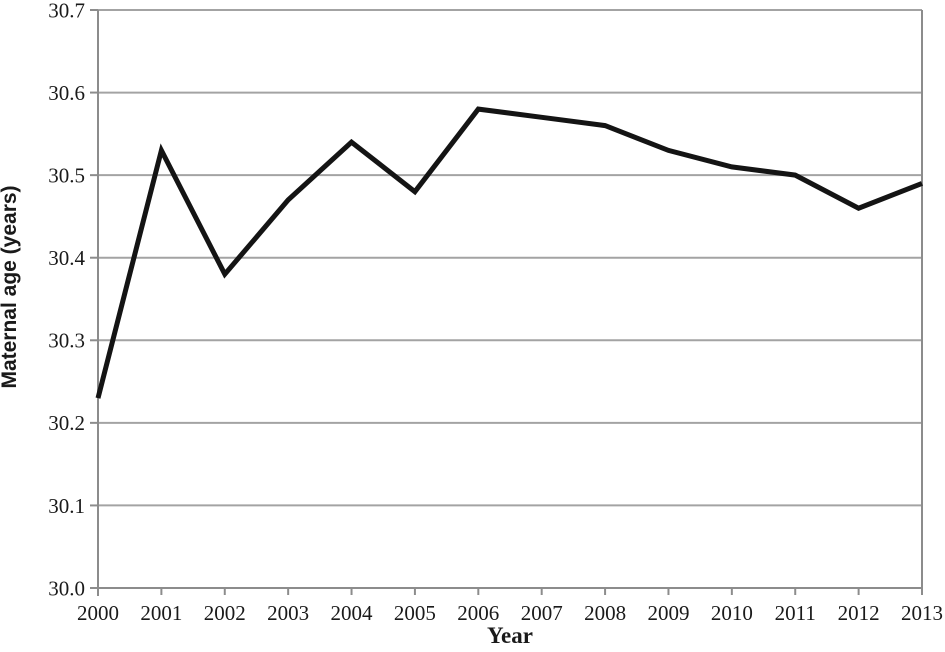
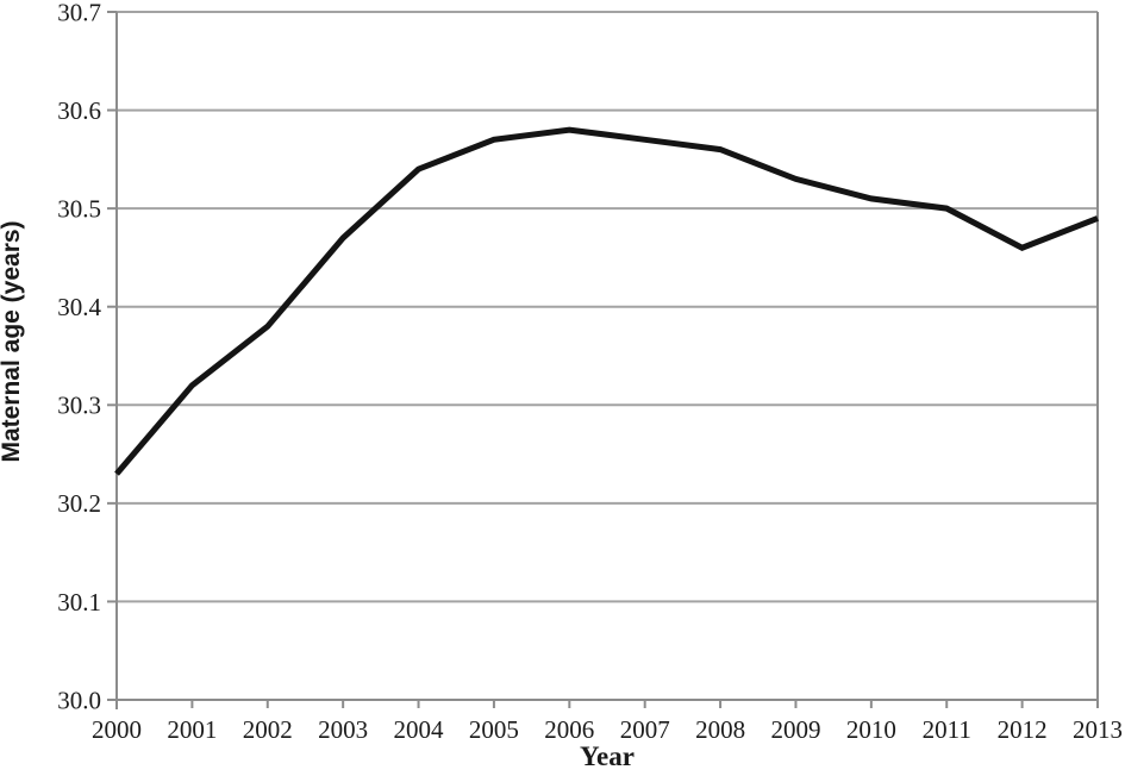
2001: 30.53 -> 30.32
2005: 30.48 -> 30.57
